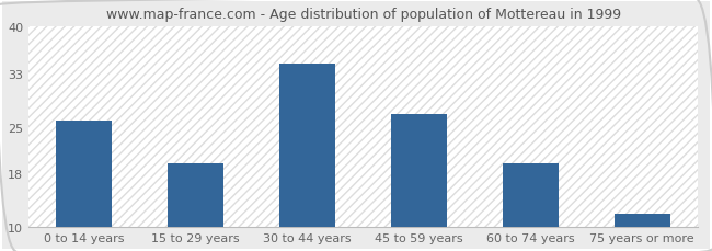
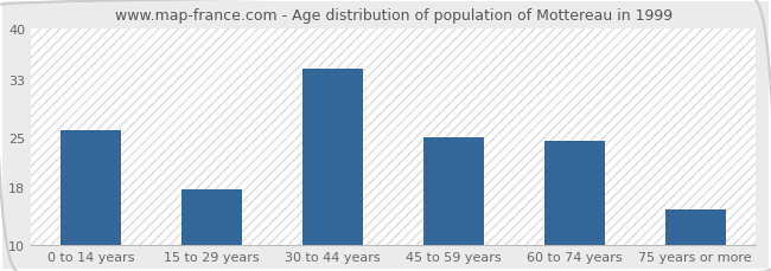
15 to 29 years: 19.5 -> 17.8
45 to 59 years: 27.0 -> 25.0
60 to 74 years: 19.5 -> 24.4
75 years or more: 12.0 -> 15.0
